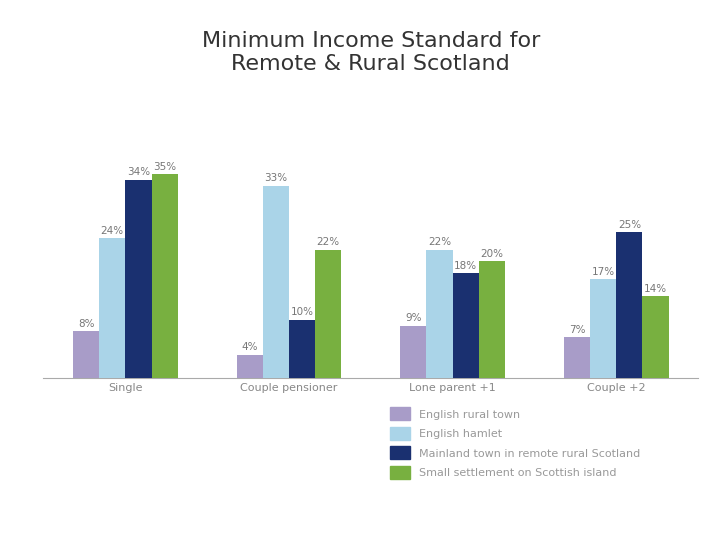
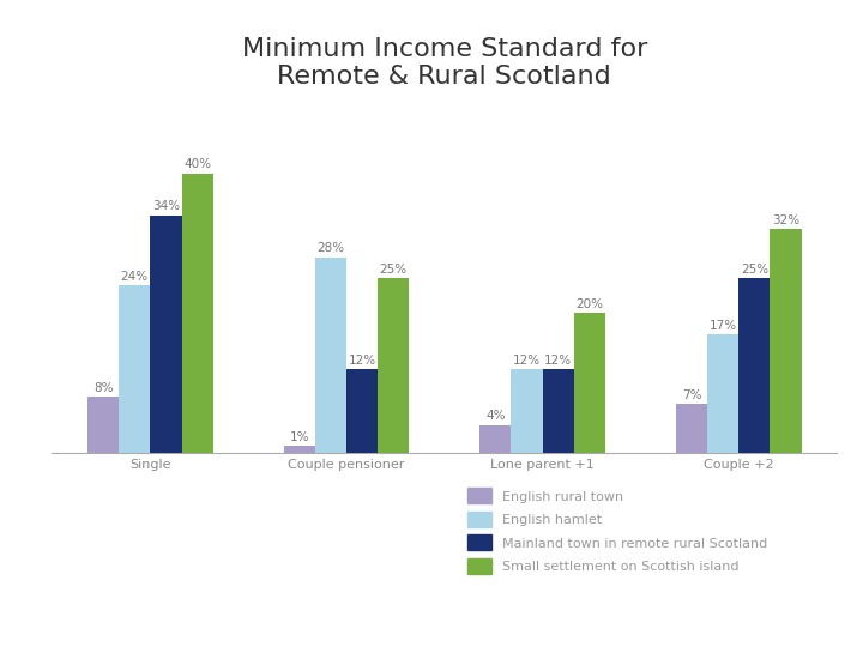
Small settlement on Scottish island/Single: 35% -> 40%
English rural town/Couple pensioner: 4% -> 1%
English hamlet/Couple pensioner: 33% -> 28%
Mainland town in remote rural Scotland/Couple pensioner: 10% -> 12%
Small settlement on Scottish island/Couple pensioner: 22% -> 25%
English rural town/Lone parent +1: 9% -> 4%
English hamlet/Lone parent +1: 22% -> 12%
Mainland town in remote rural Scotland/Lone parent +1: 18% -> 12%
Small settlement on Scottish island/Couple +2: 14% -> 32%
